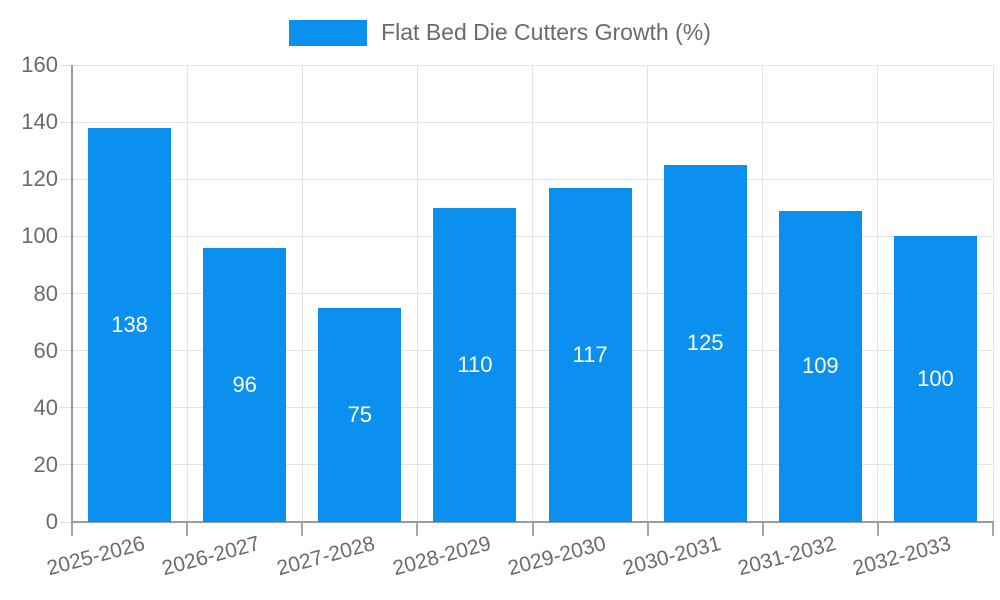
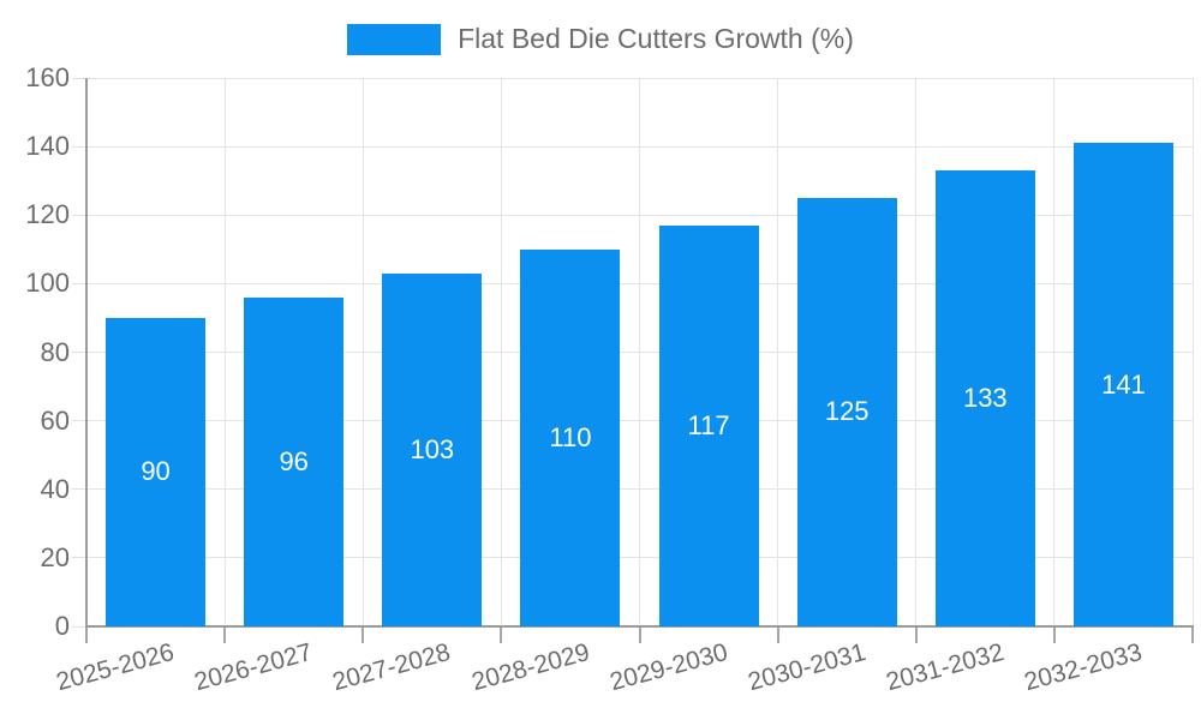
2025-2026: 138 -> 90
2027-2028: 75 -> 103
2031-2032: 109 -> 133
2032-2033: 100 -> 141
